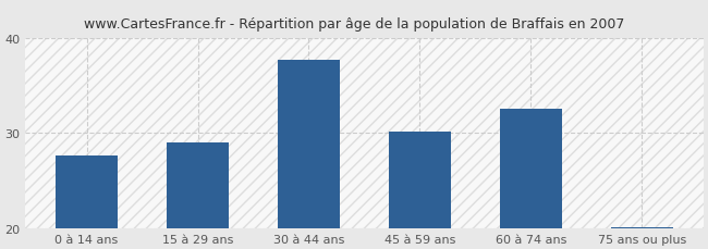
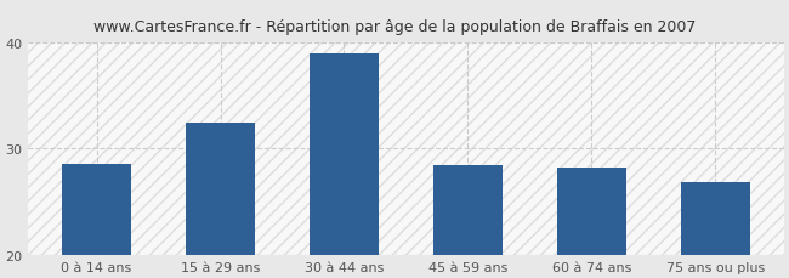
0 à 14 ans: 27.7 -> 28.6
15 à 29 ans: 29.0 -> 32.4
30 à 44 ans: 37.7 -> 39.0
45 à 59 ans: 30.1 -> 28.4
60 à 74 ans: 32.5 -> 28.2
75 ans ou plus: 20.1 -> 26.8
